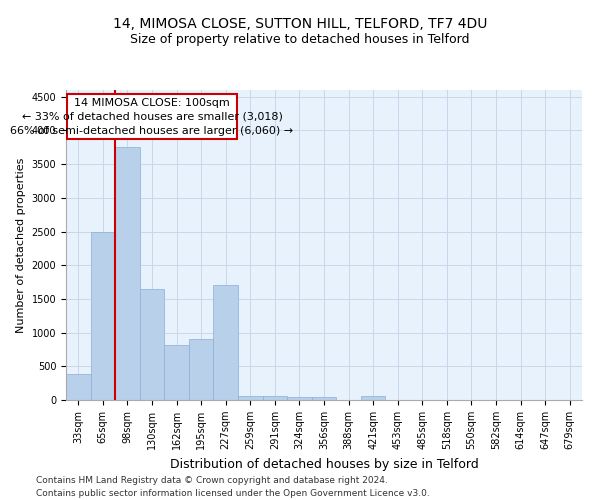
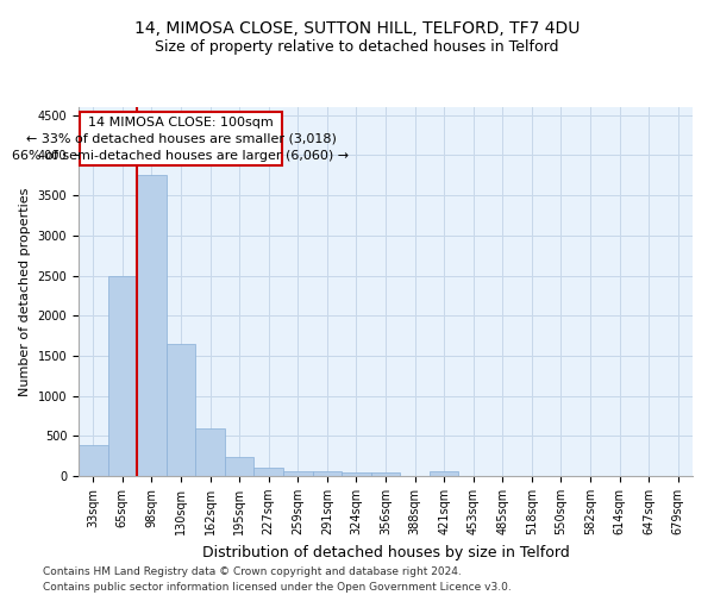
162sqm: 820 -> 600
195sqm: 900 -> 240
227sqm: 1700 -> 110
